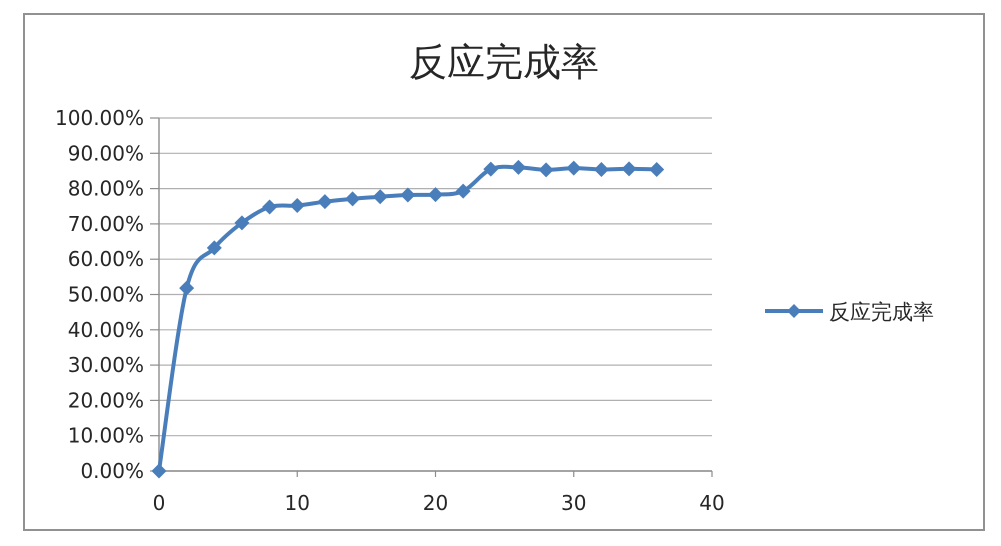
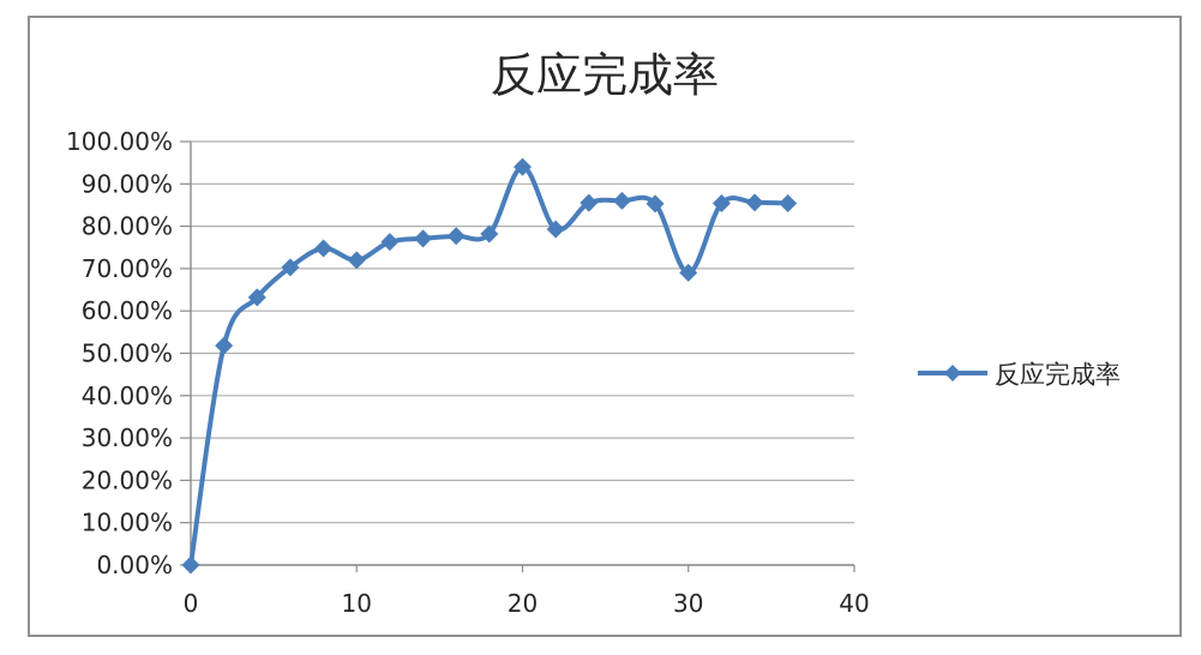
10: 75% -> 72%
20: 78% -> 94%
30: 86% -> 69%
